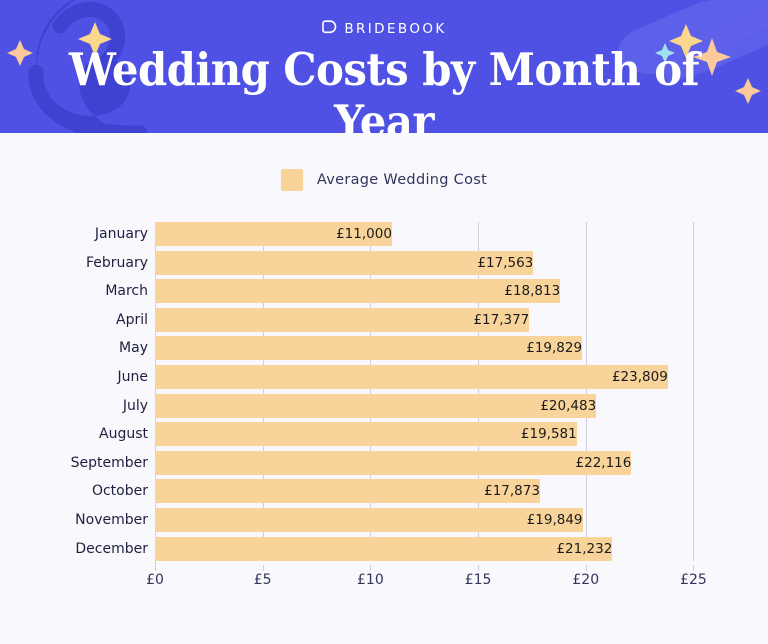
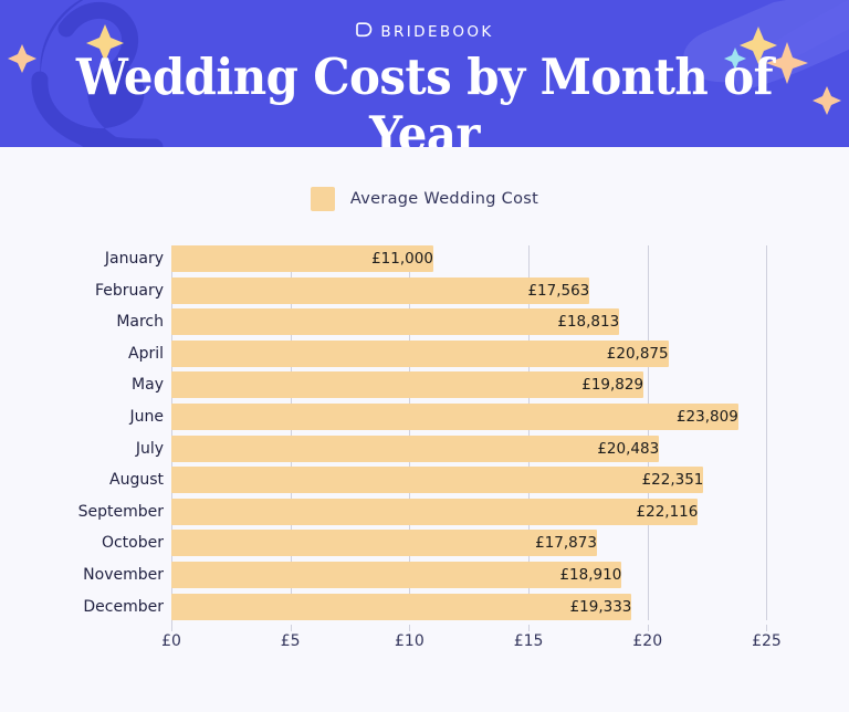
April: £17,377 -> £20,875
August: £19,581 -> £22,351
November: £19,849 -> £18,910
December: £21,232 -> £19,333
